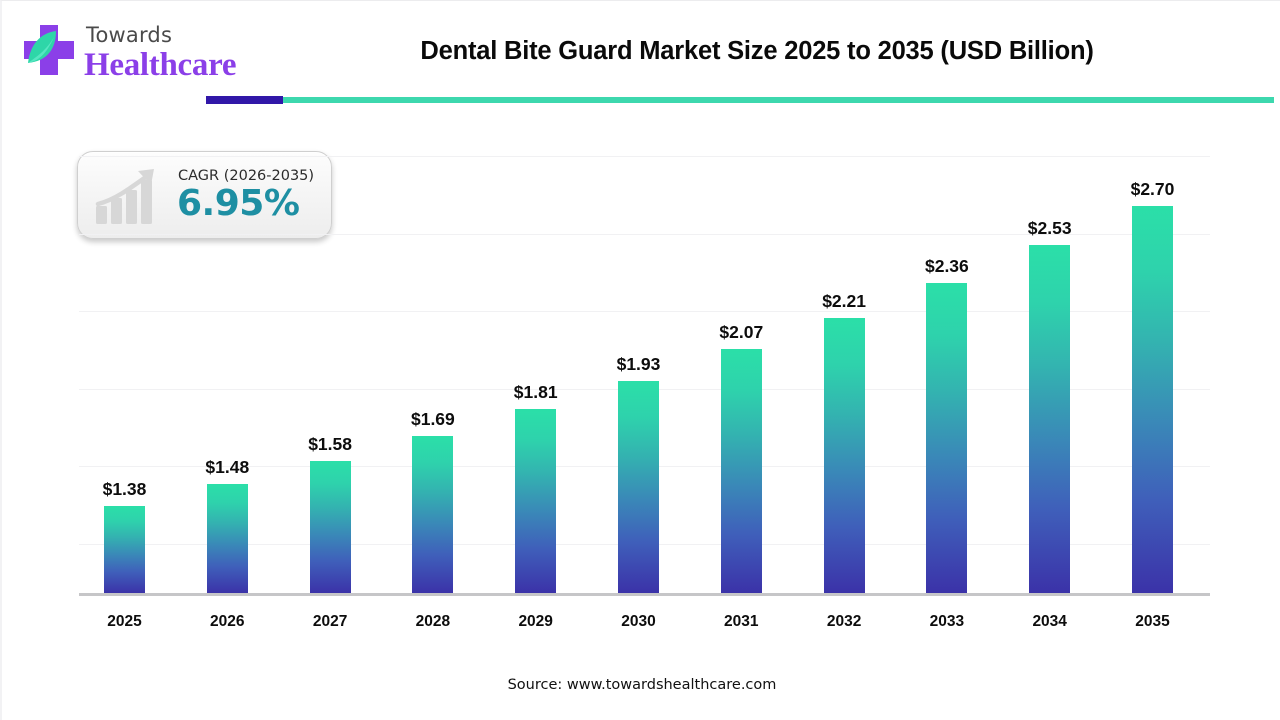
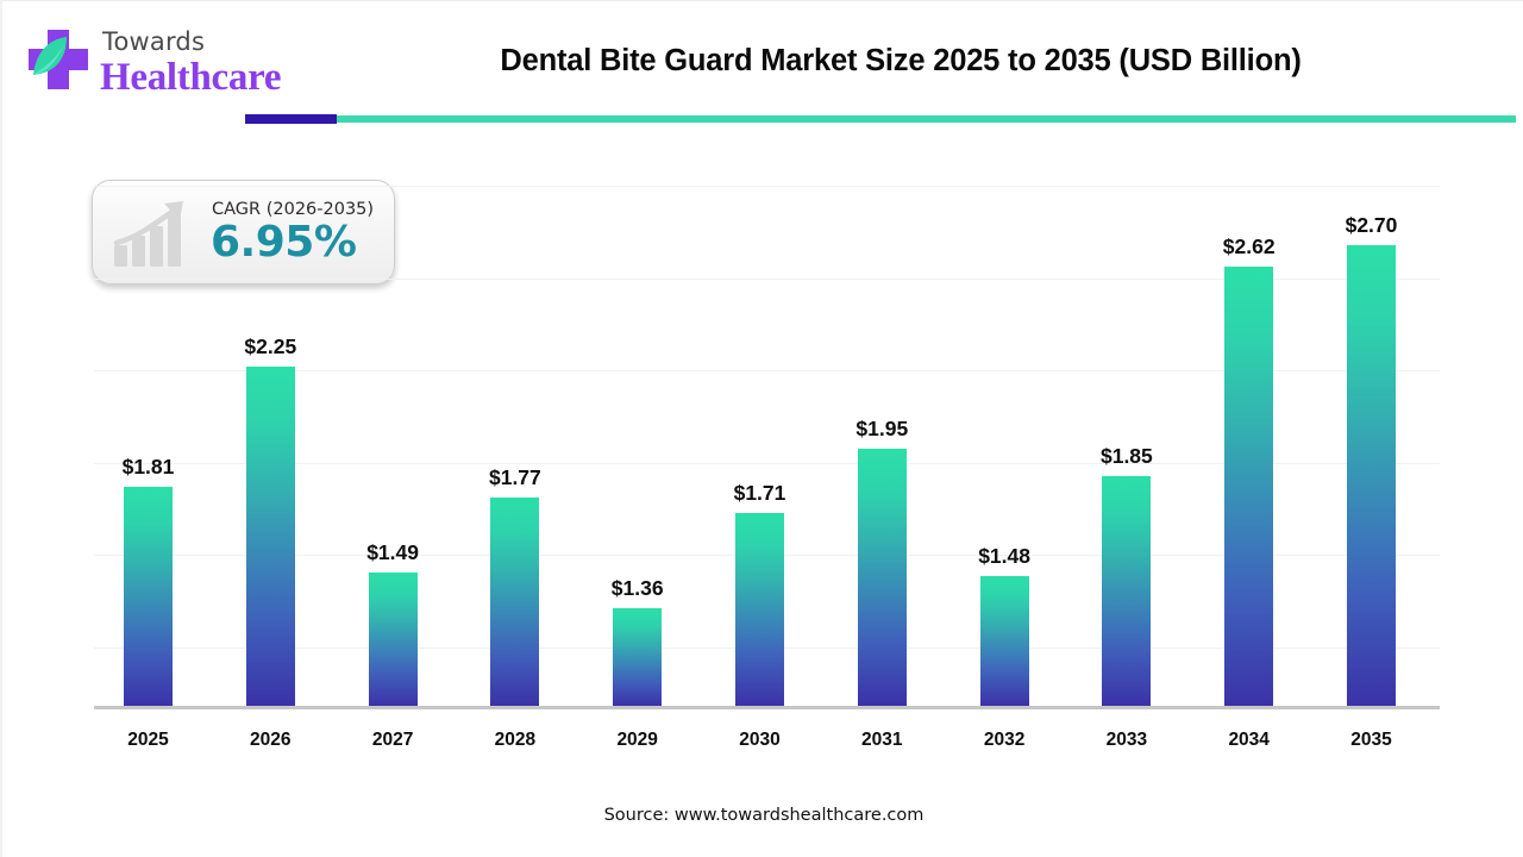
2025: $1.38 -> $1.81
2026: $1.48 -> $2.25
2027: $1.58 -> $1.49
2028: $1.69 -> $1.77
2029: $1.81 -> $1.36
2030: $1.93 -> $1.71
2031: $2.07 -> $1.95
2032: $2.21 -> $1.48
2033: $2.36 -> $1.85
2034: $2.53 -> $2.62
